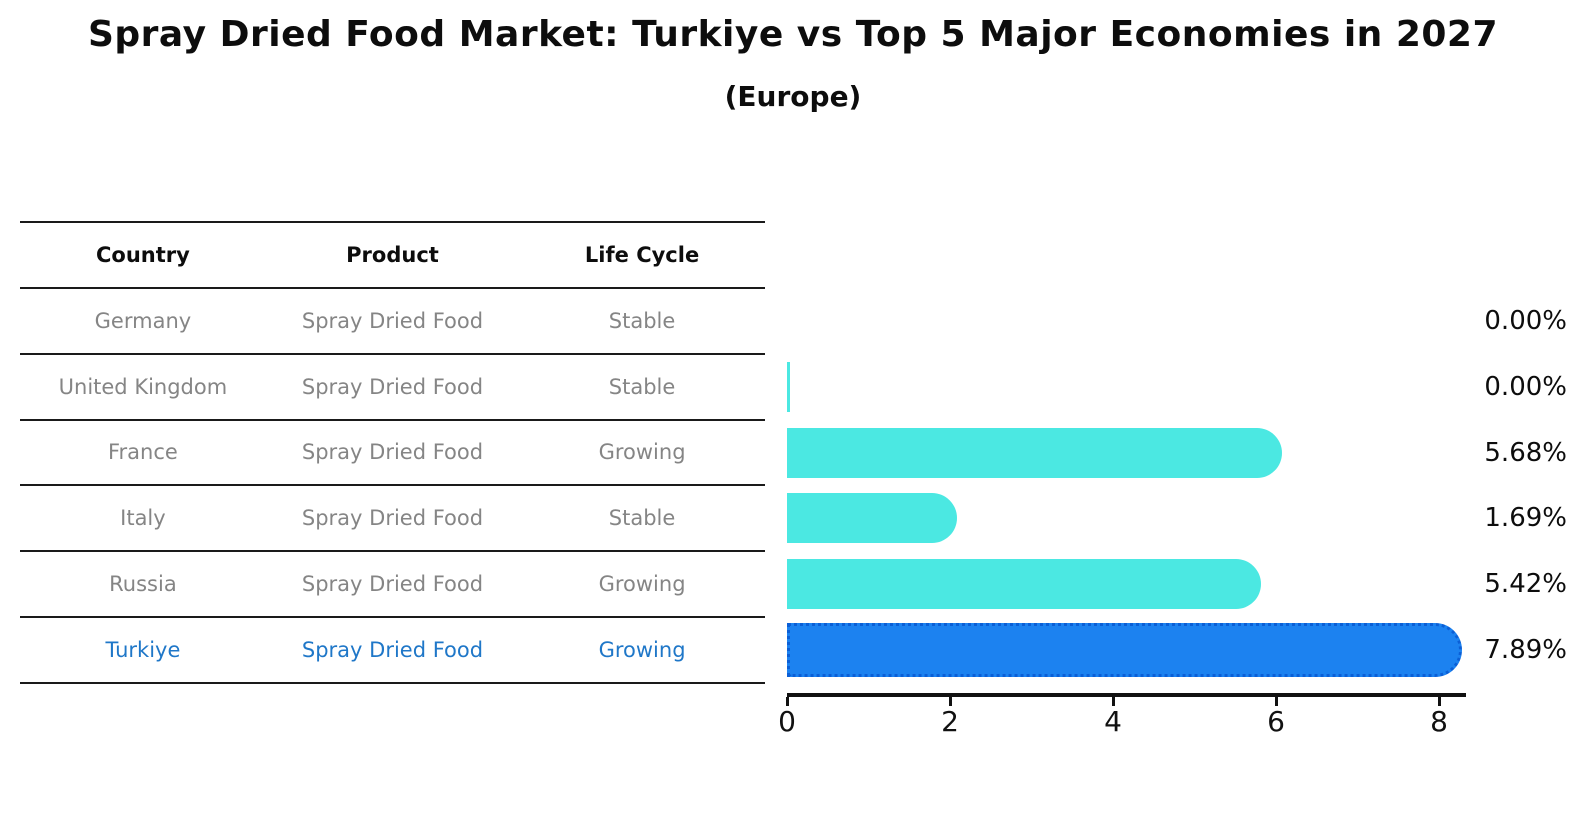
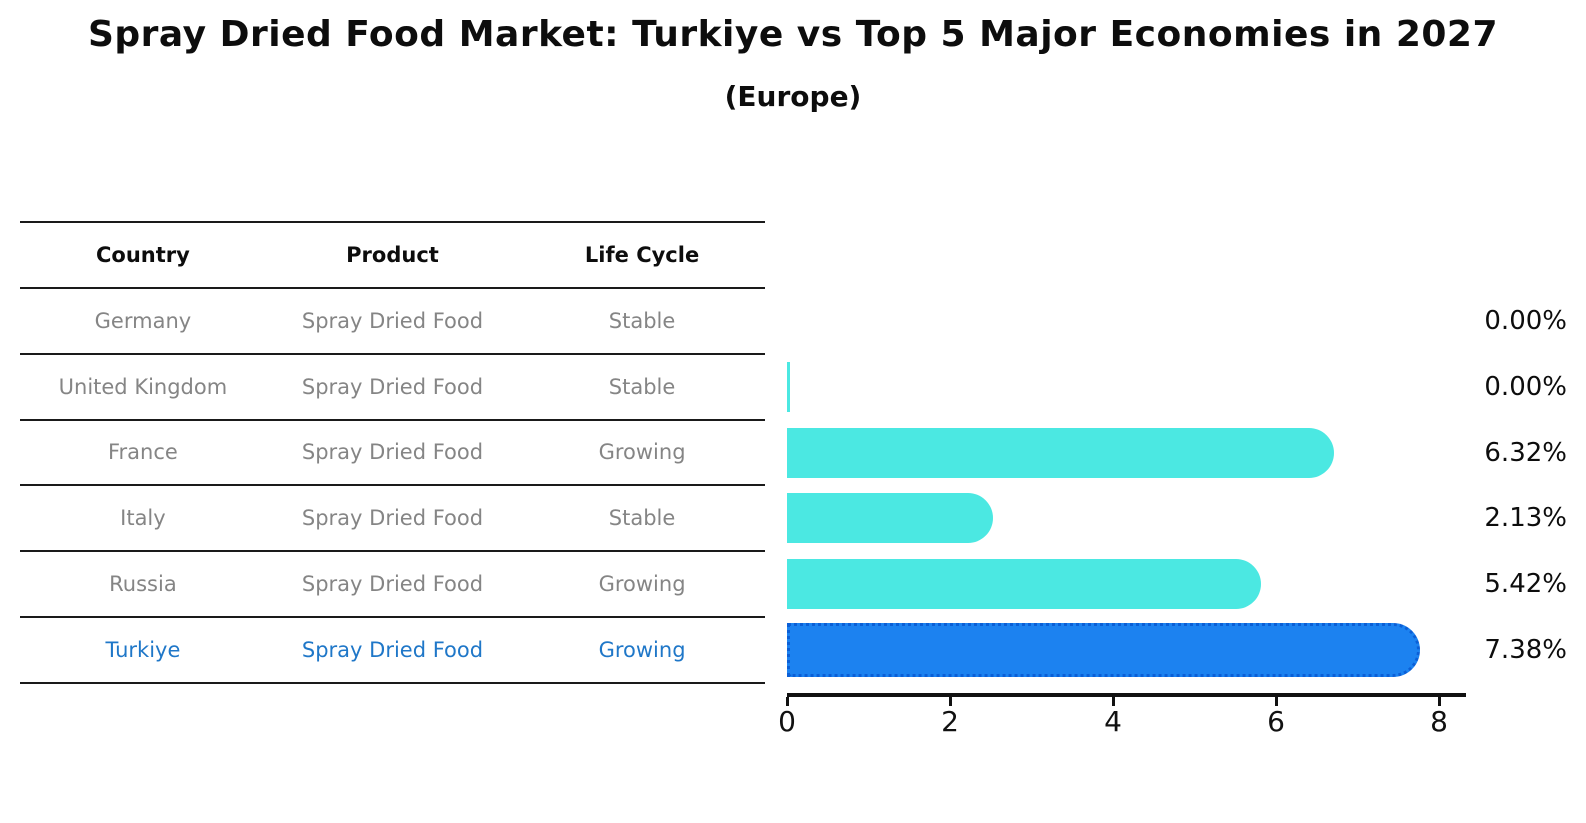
France: 5.68% -> 6.32%
Italy: 1.69% -> 2.13%
Turkiye: 7.89% -> 7.38%
